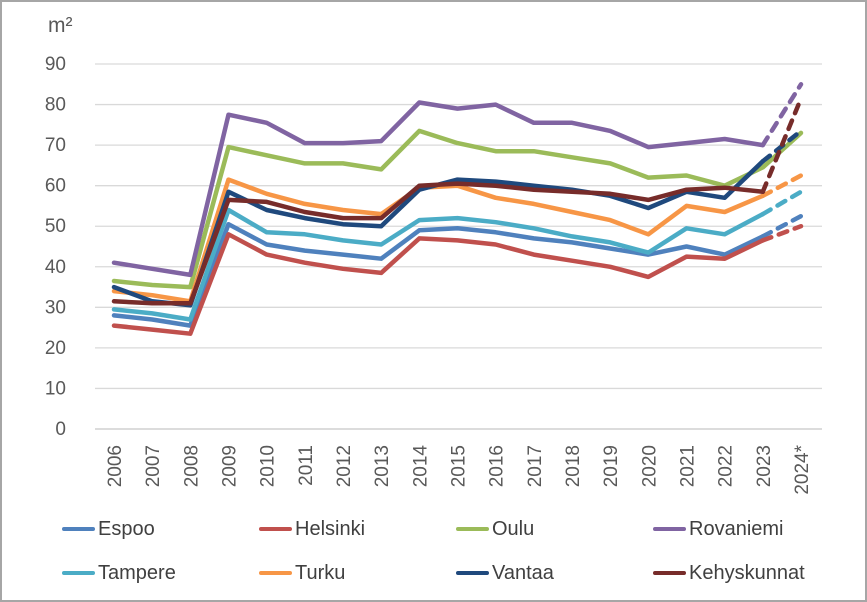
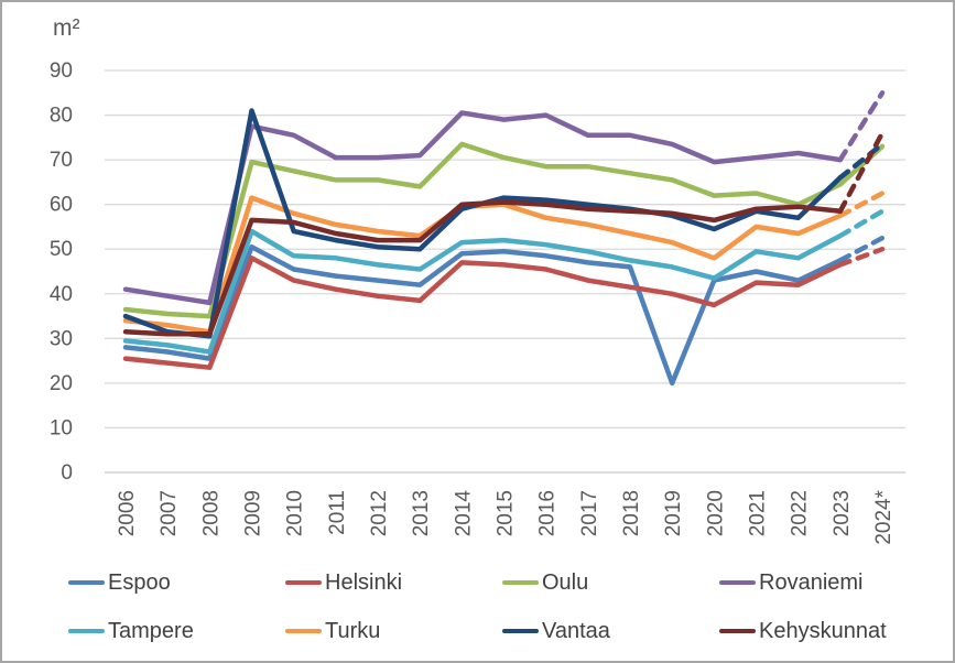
Vantaa/2009: 58 -> 81
Espoo/2019: 44 -> 20
Kehyskunnat/2024*: 82 -> 76
